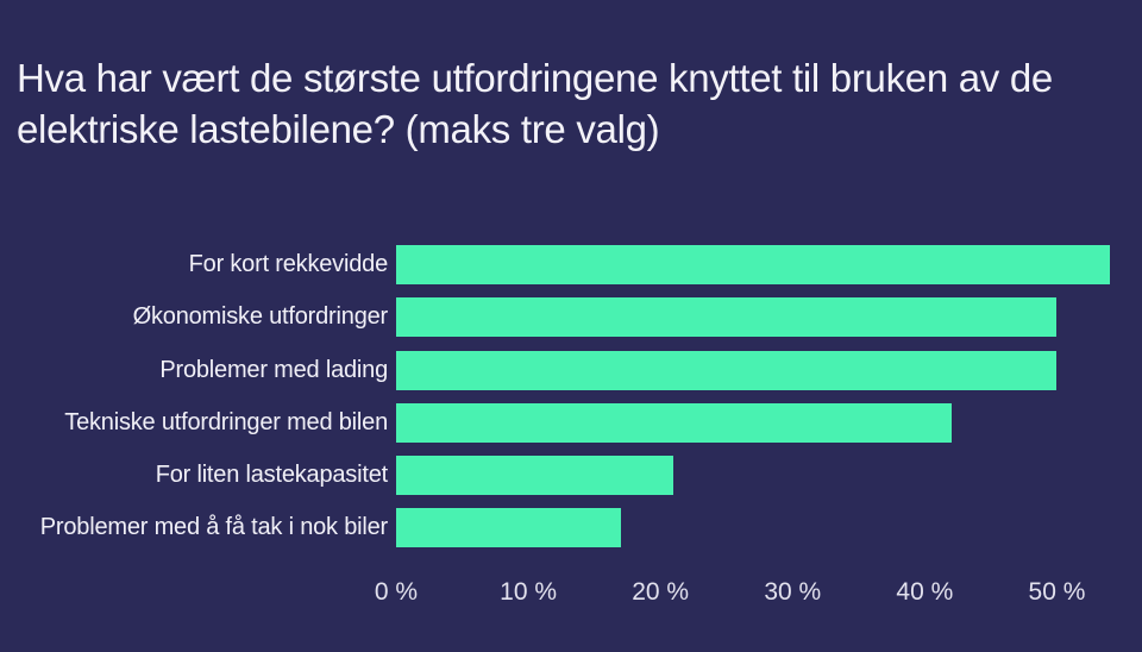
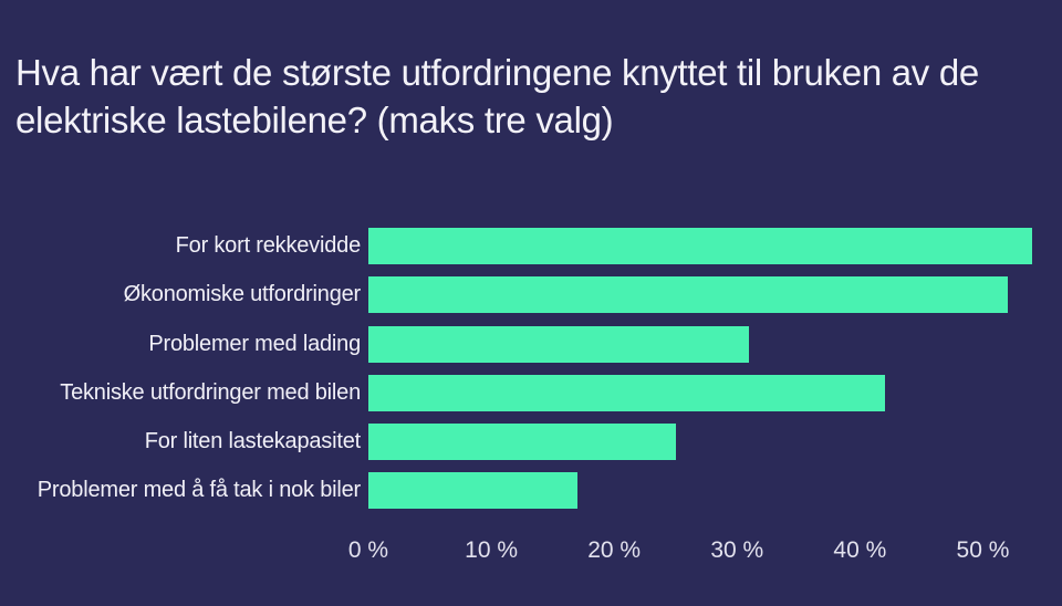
Økonomiske utfordringer: 50% -> 52%
Problemer med lading: 50% -> 31%
For liten lastekapasitet: 21% -> 25%
